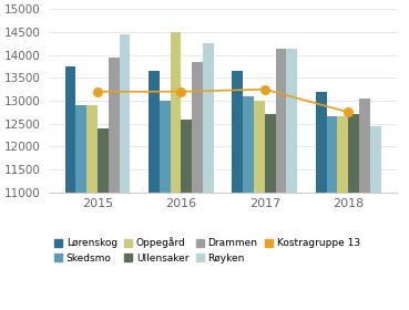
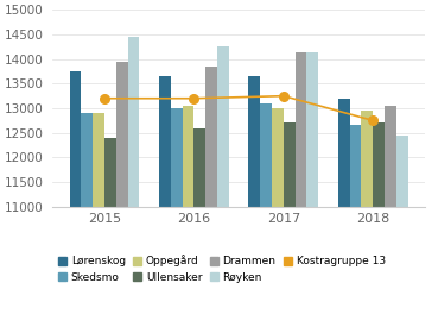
Oppegård/2016: 14500 -> 13050
Oppegård/2018: 12650 -> 12950
